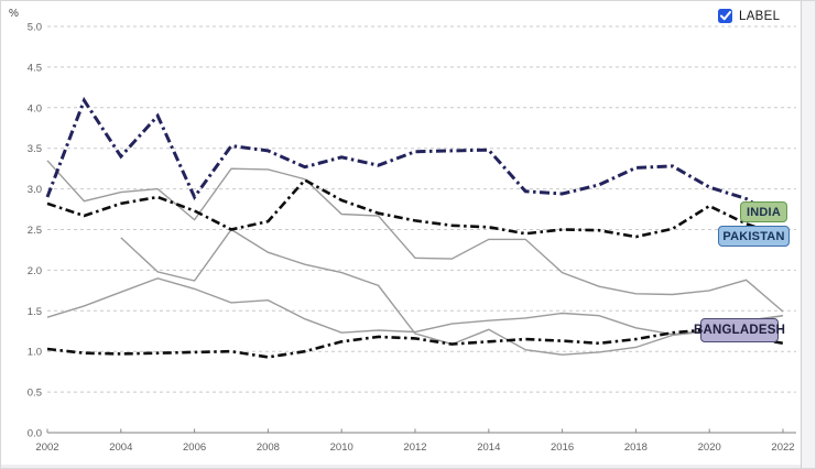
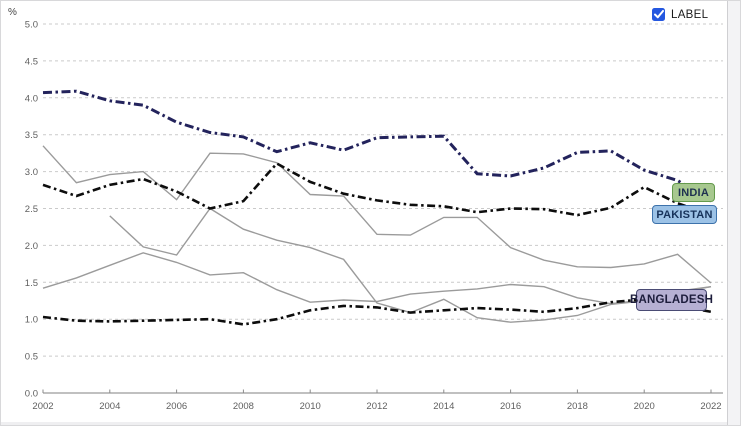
INDIA/2002: 2.9 -> 4.1
INDIA/2004: 3.4 -> 4.0
INDIA/2006: 2.9 -> 3.7
